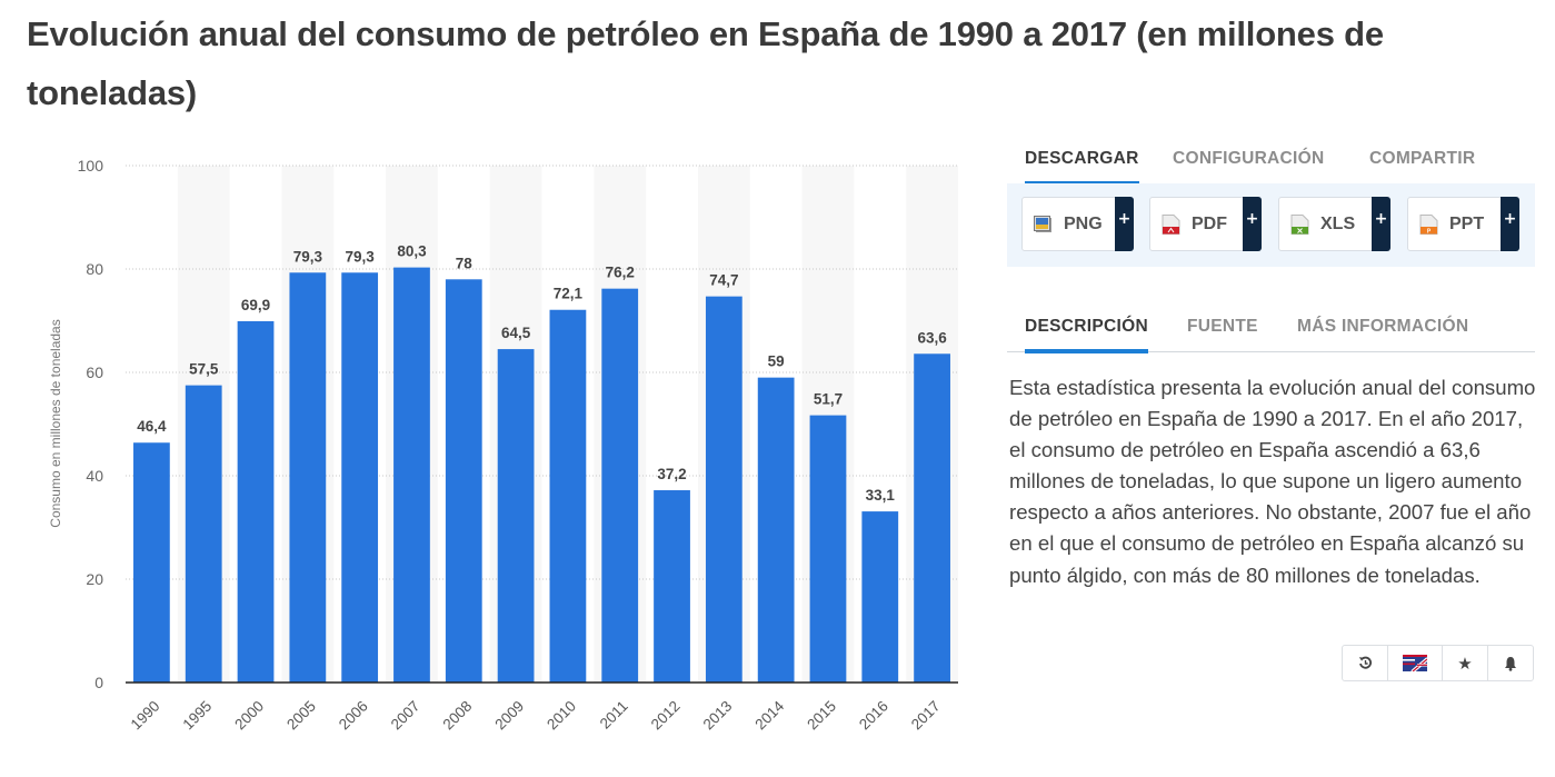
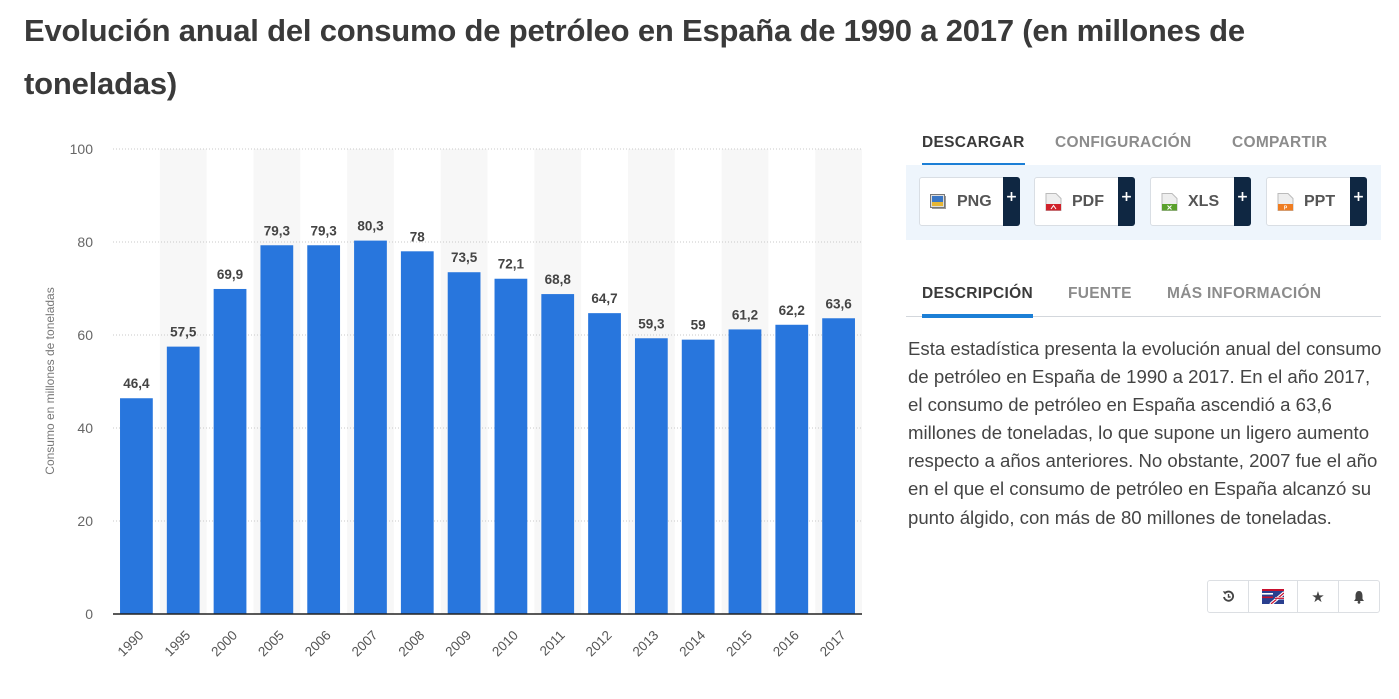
2009: 64,5 -> 73,5
2011: 76,2 -> 68,8
2012: 37,2 -> 64,7
2013: 74,7 -> 59,3
2015: 51,7 -> 61,2
2016: 33,1 -> 62,2
